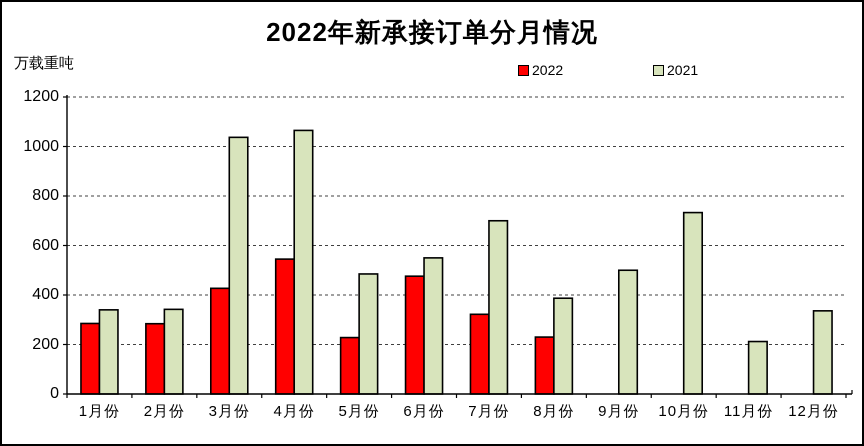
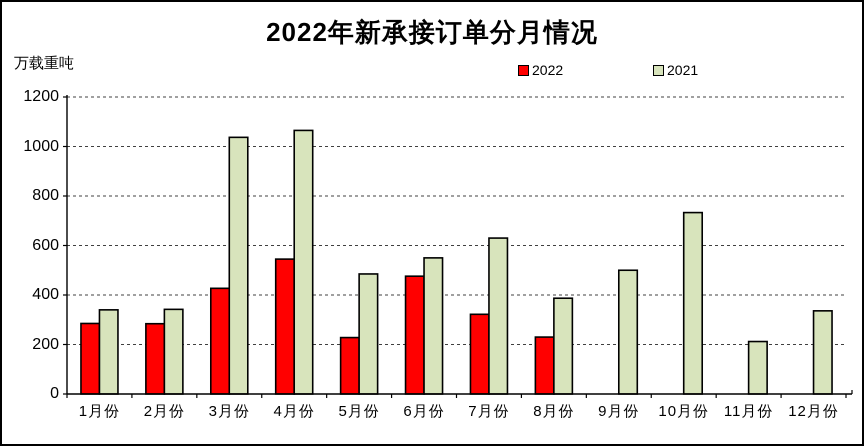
2021/7月份: 700 -> 630
